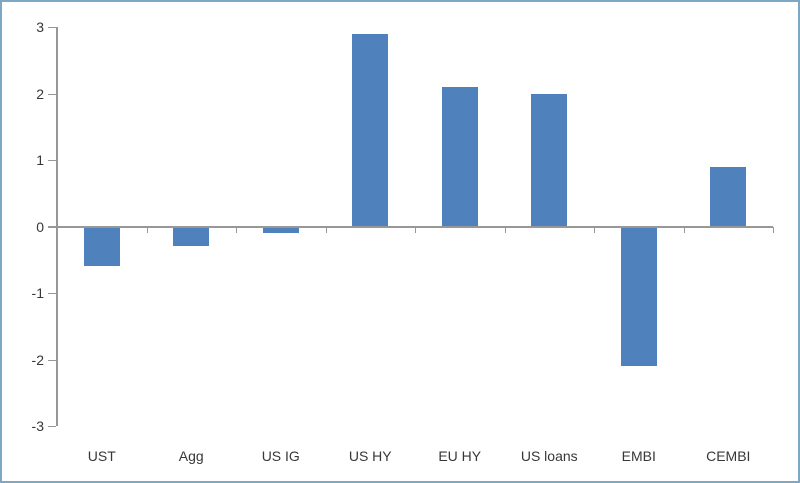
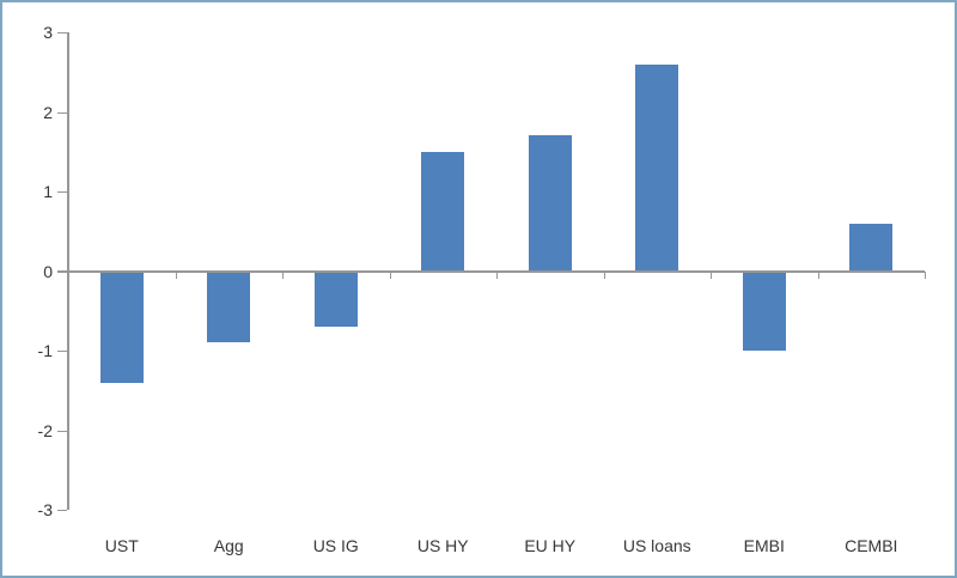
UST: -0.6 -> -1.4
Agg: -0.3 -> -0.9
US IG: -0.1 -> -0.7
US HY: 2.9 -> 1.5
EU HY: 2.1 -> 1.7
US loans: 2.0 -> 2.6
EMBI: -2.1 -> -1.0
CEMBI: 0.9 -> 0.6
